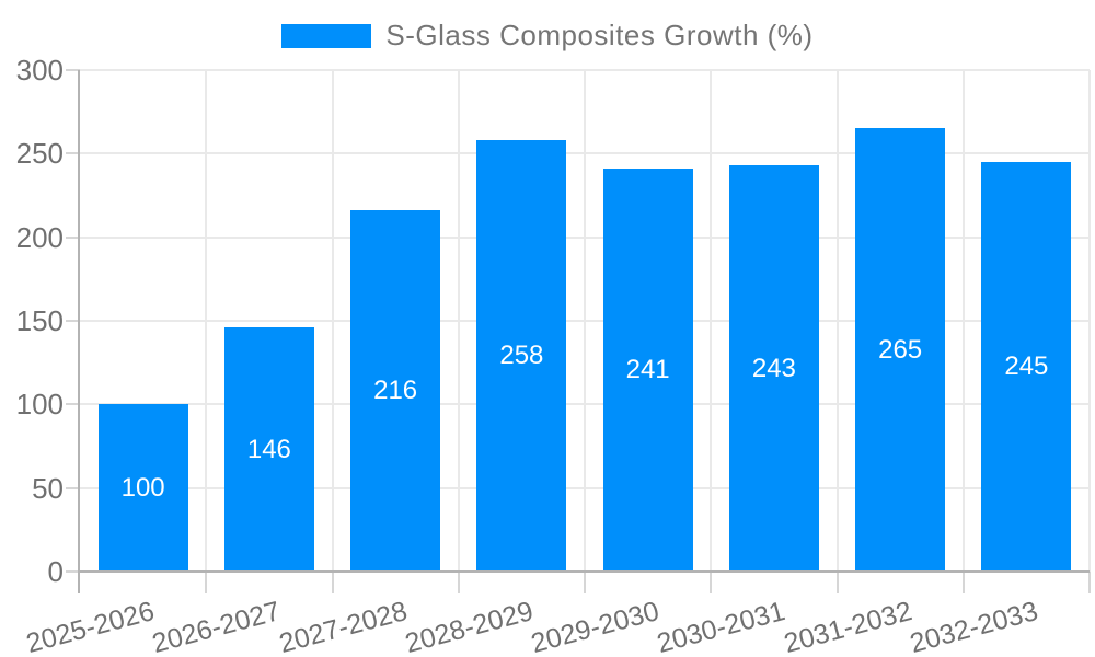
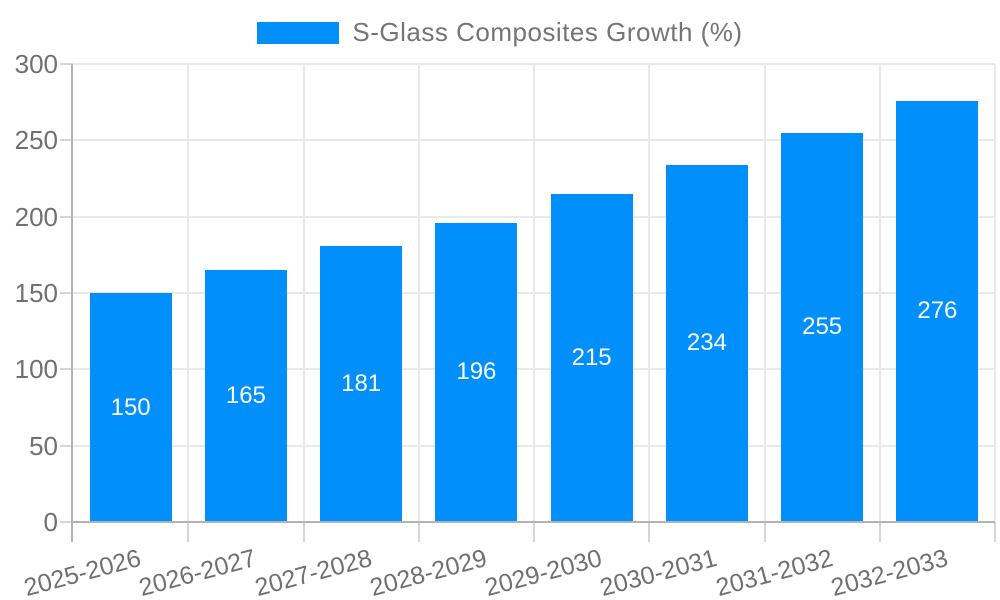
2025-2026: 100 -> 150
2026-2027: 146 -> 165
2027-2028: 216 -> 181
2028-2029: 258 -> 196
2029-2030: 241 -> 215
2030-2031: 243 -> 234
2031-2032: 265 -> 255
2032-2033: 245 -> 276
